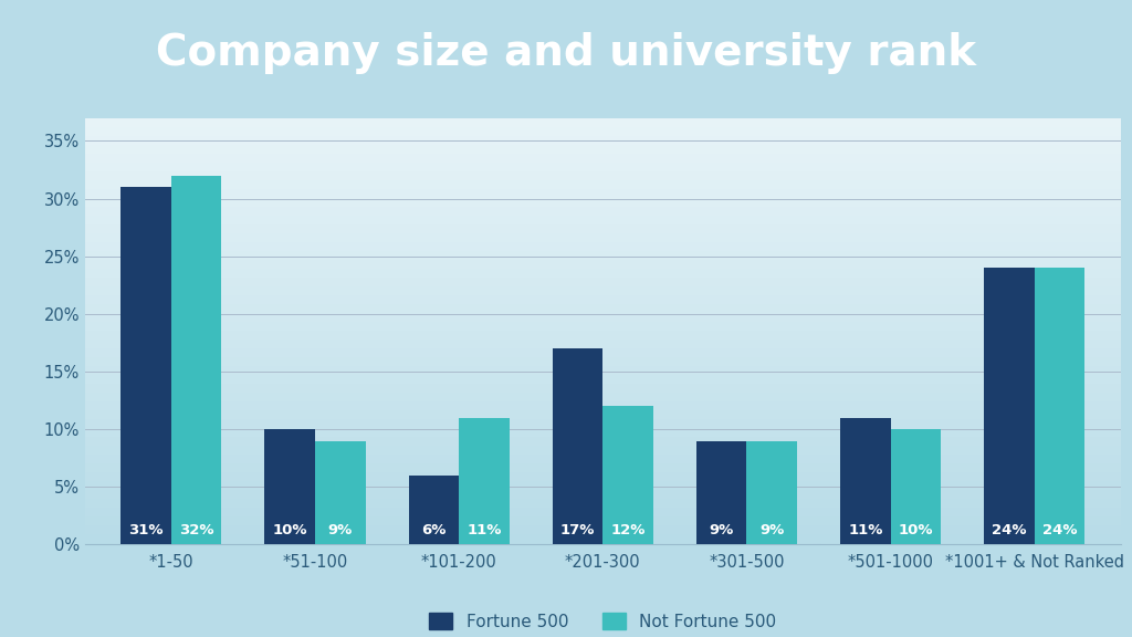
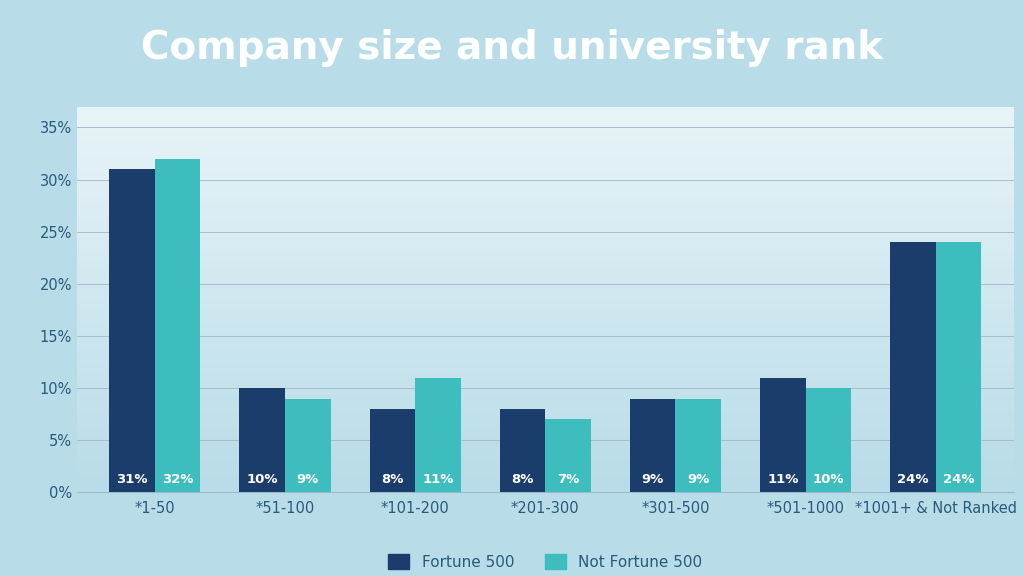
Fortune 500/*101-200: 6% -> 8%
Fortune 500/*201-300: 17% -> 8%
Not Fortune 500/*201-300: 12% -> 7%
